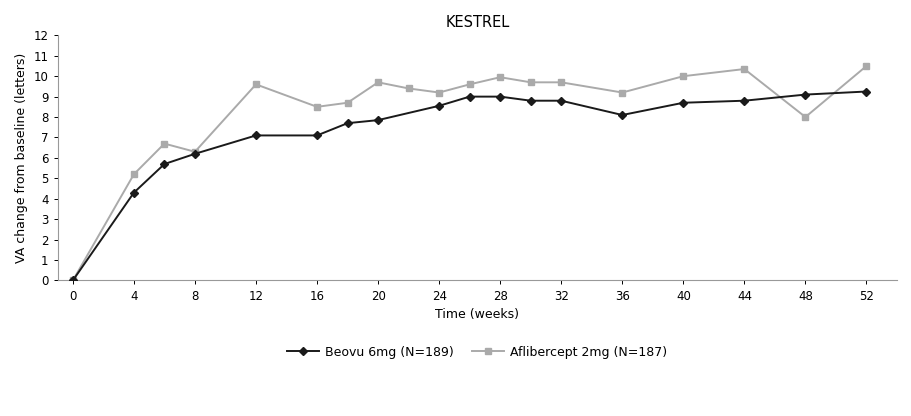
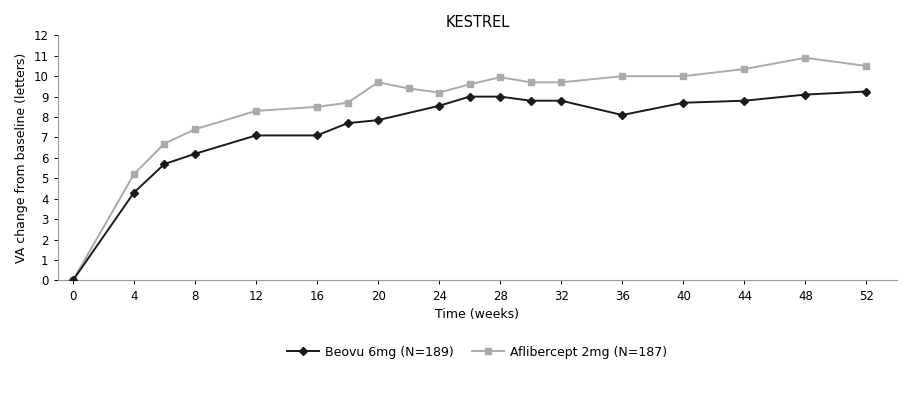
Aflibercept 2mg (N=187)/8: 6.30 -> 7.40
Aflibercept 2mg (N=187)/12: 9.60 -> 8.30
Aflibercept 2mg (N=187)/36: 9.20 -> 10.00
Aflibercept 2mg (N=187)/48: 8.00 -> 10.90
